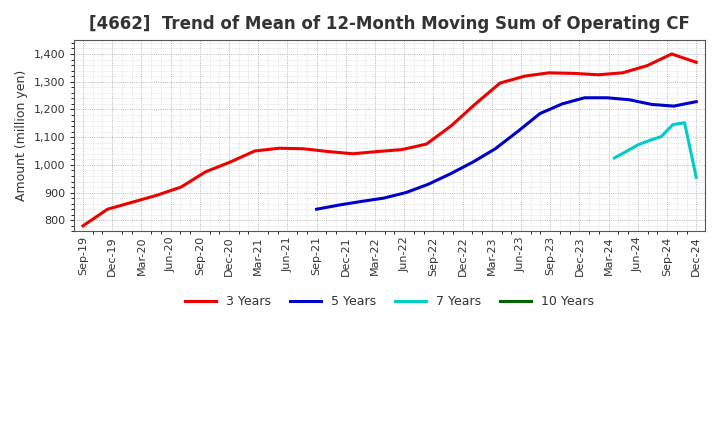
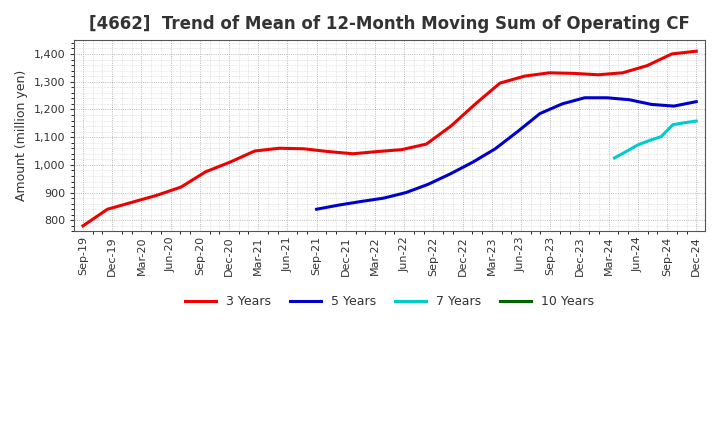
3 Years/Dec-24: 1,370 -> 1,410
7 Years/Dec-24: 955 -> 1,158
